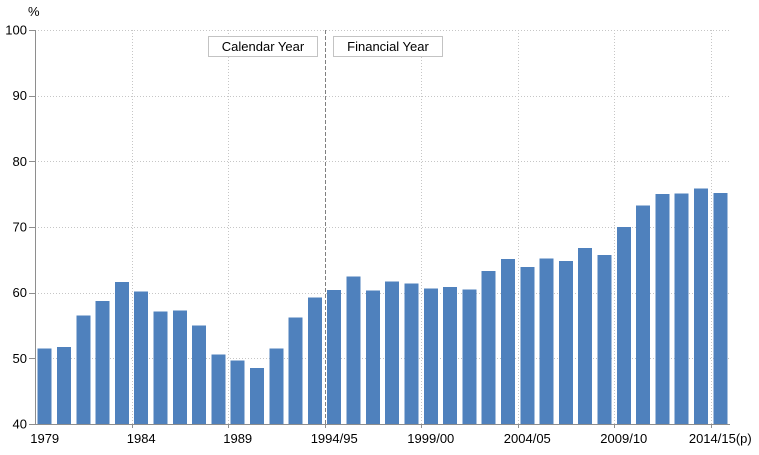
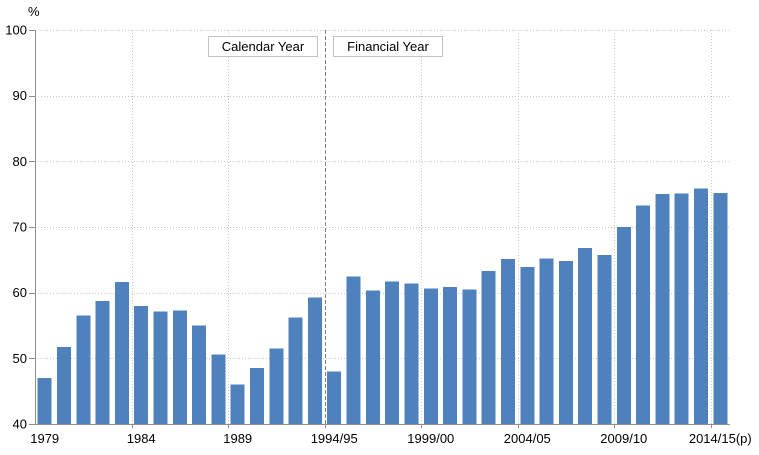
1979: 52 -> 47
1984: 60 -> 58
1989: 50 -> 46
1994/95: 60 -> 48
